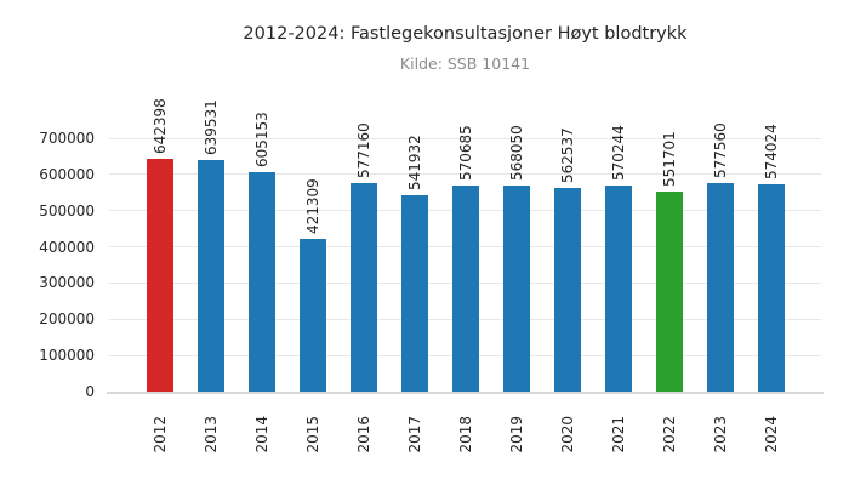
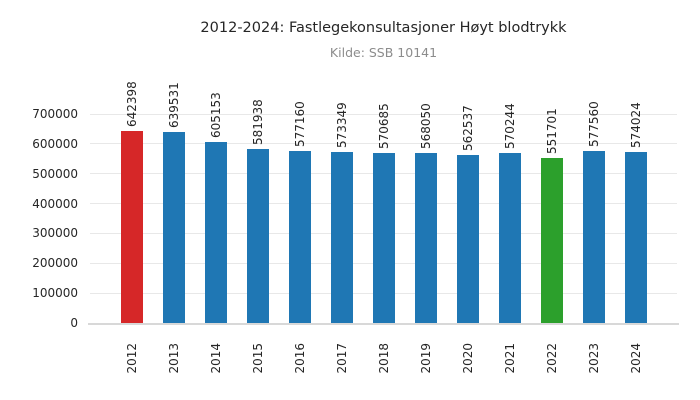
2015: 421309 -> 581938
2017: 541932 -> 573349
